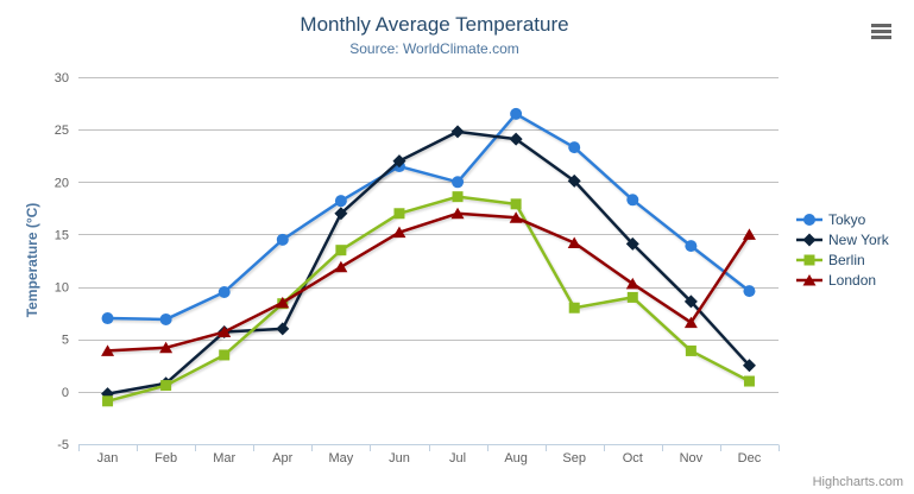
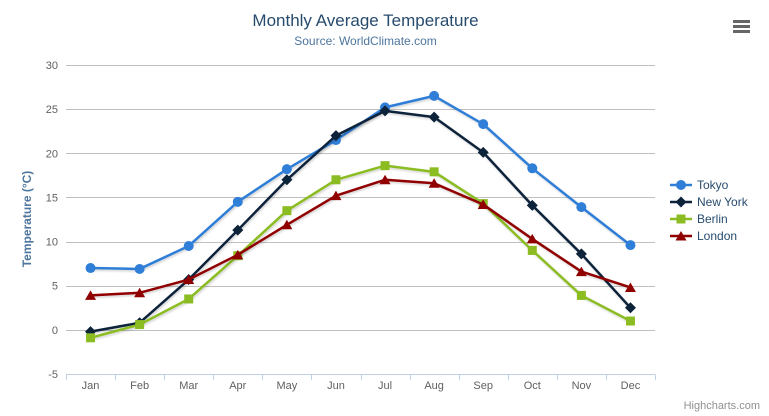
New York/Apr: 6 -> 11
Tokyo/Jul: 20 -> 25
Berlin/Sep: 8 -> 14
London/Dec: 15 -> 5
